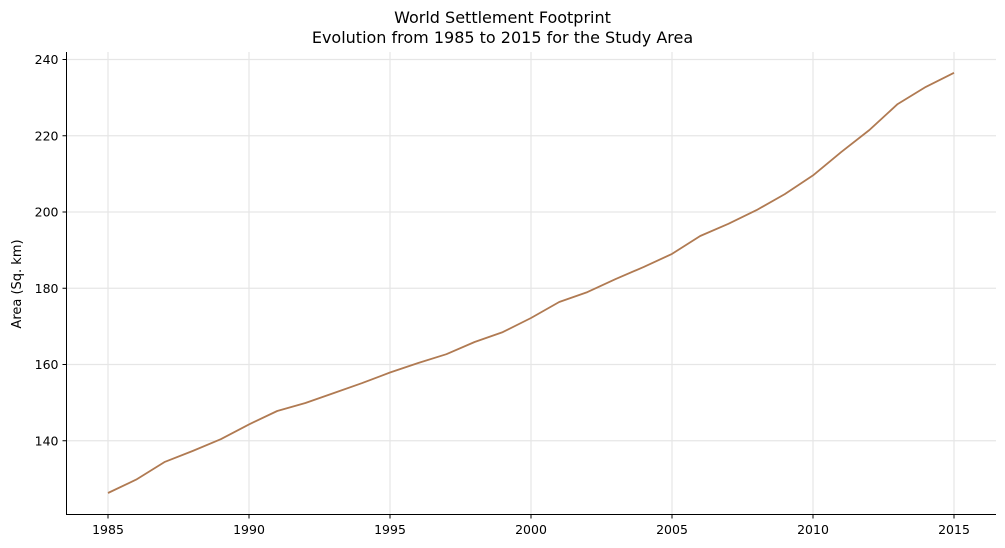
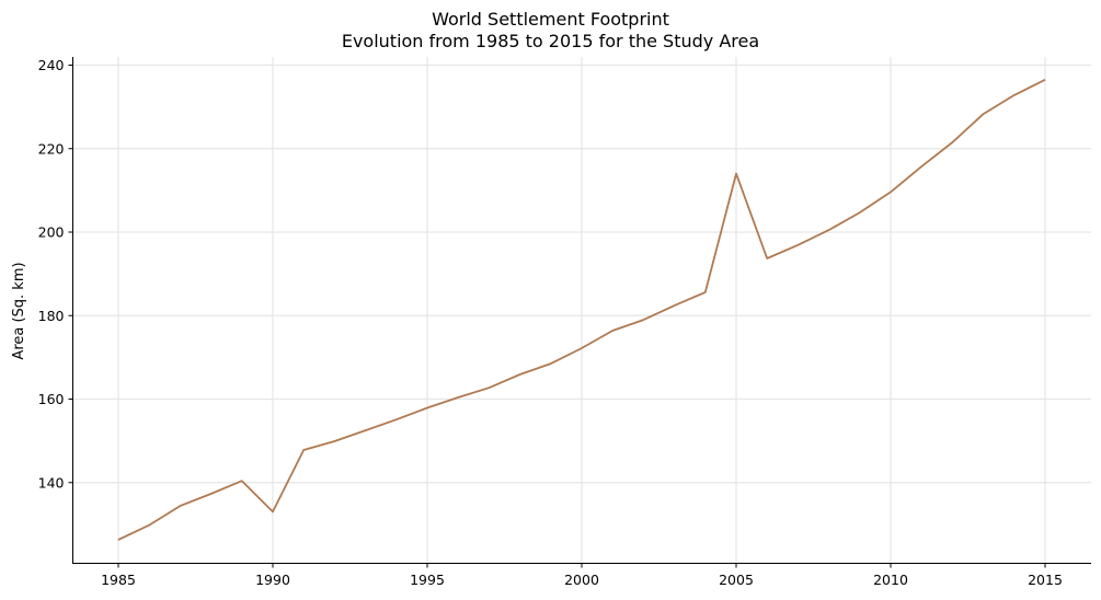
1990: 144 -> 133
2005: 189 -> 214
